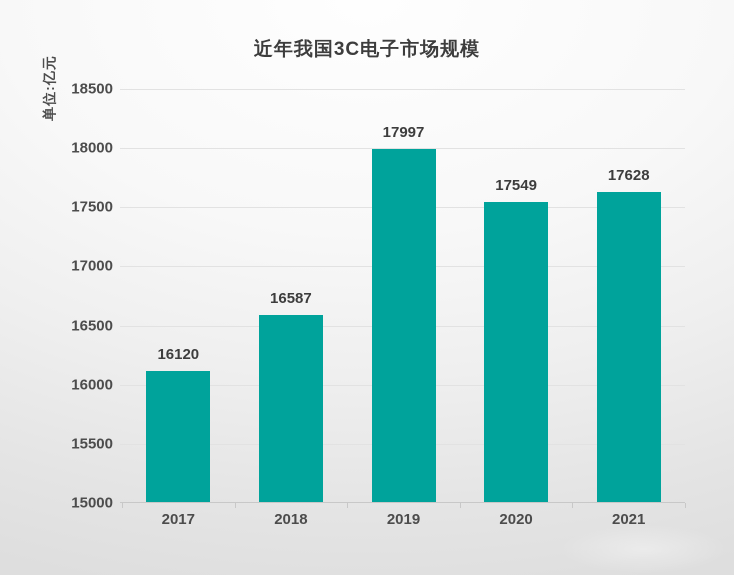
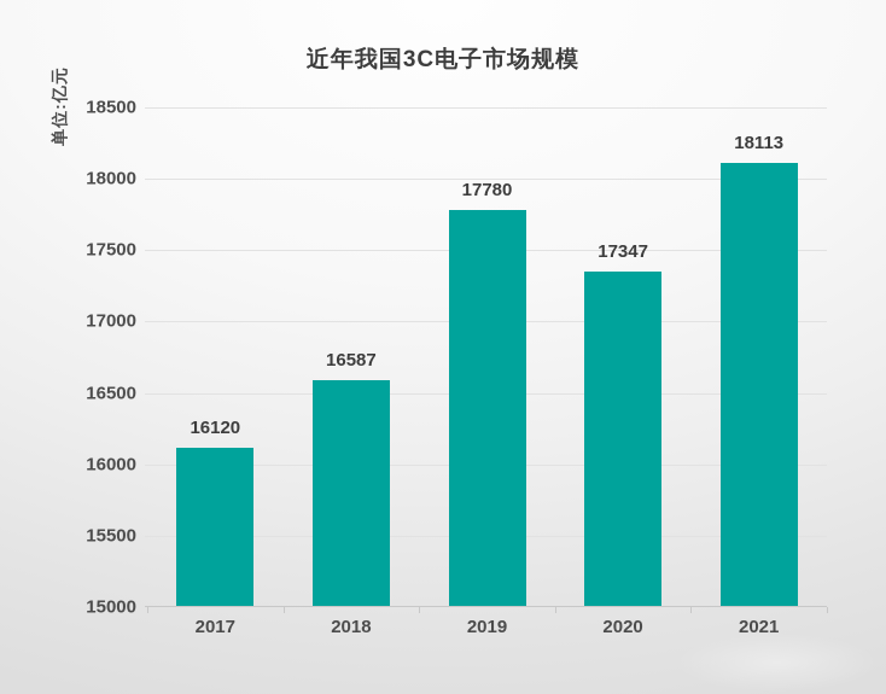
2019: 17997 -> 17780
2020: 17549 -> 17347
2021: 17628 -> 18113
